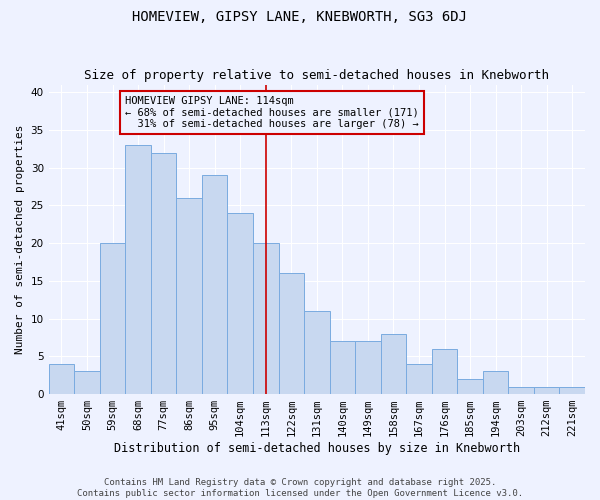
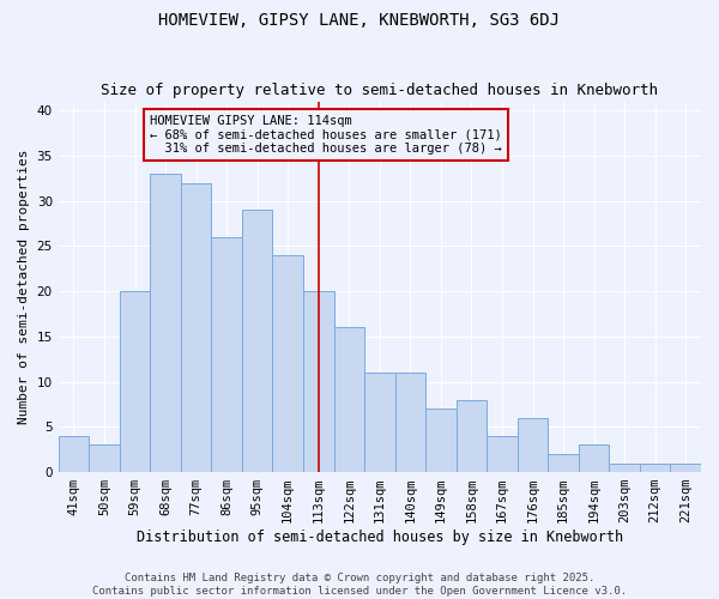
140sqm: 7 -> 11
